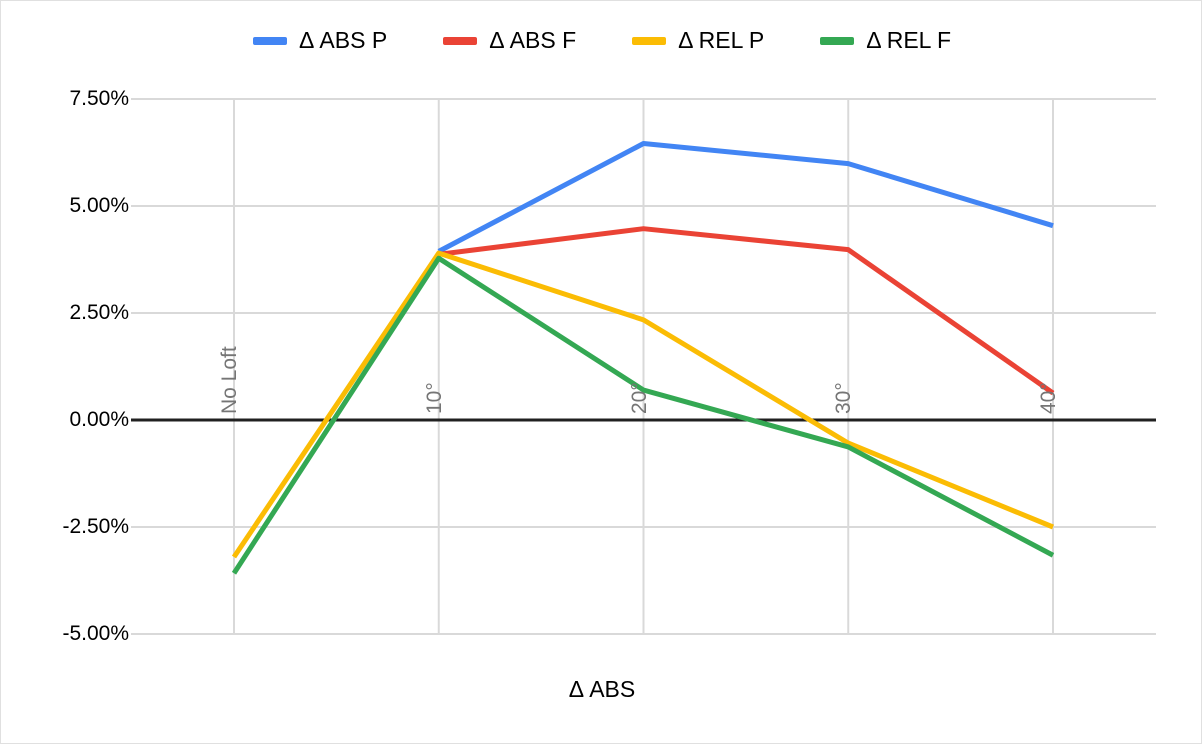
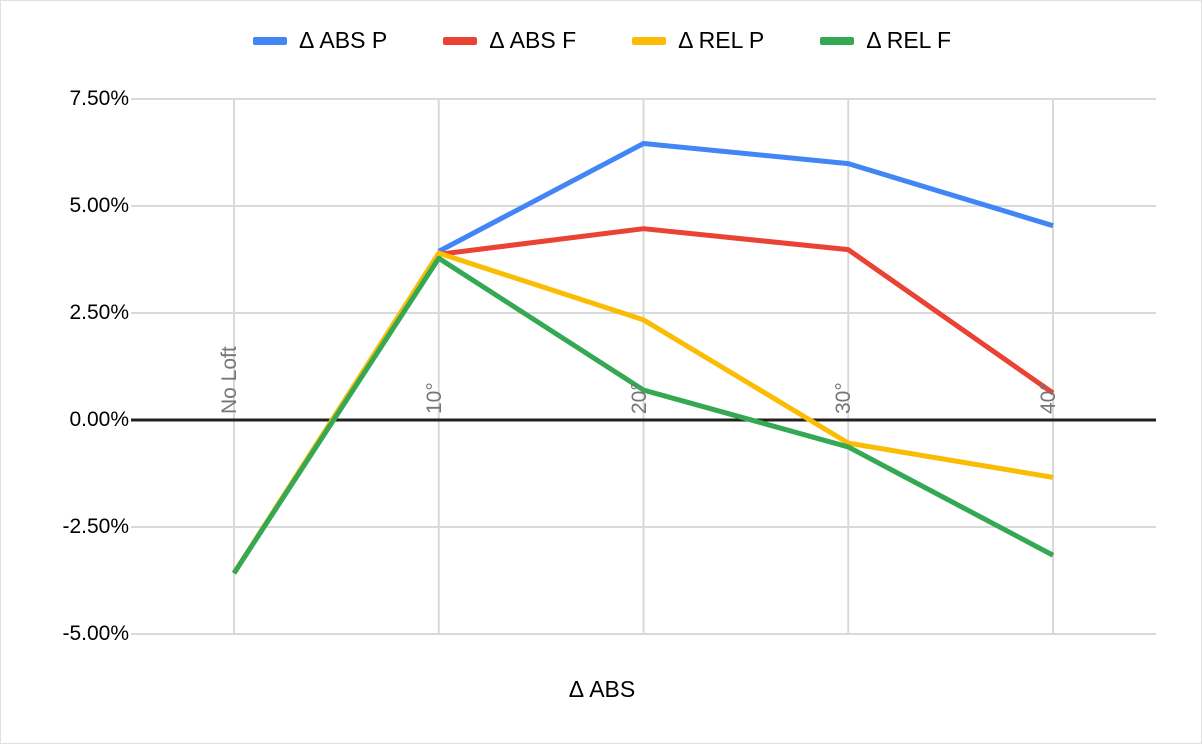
Δ REL P/No Loft: -3.2% -> -3.6%
Δ REL P/40°: -2.5% -> -1.3%
